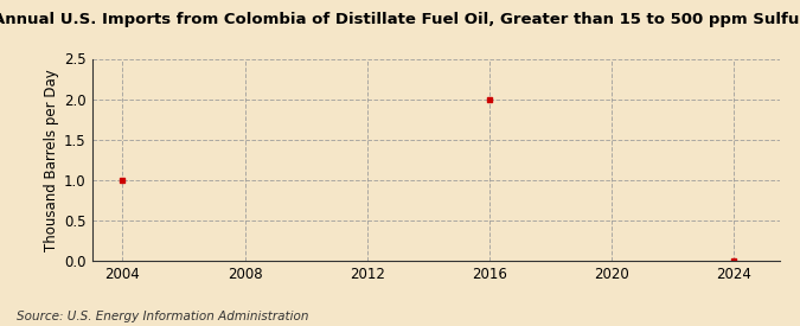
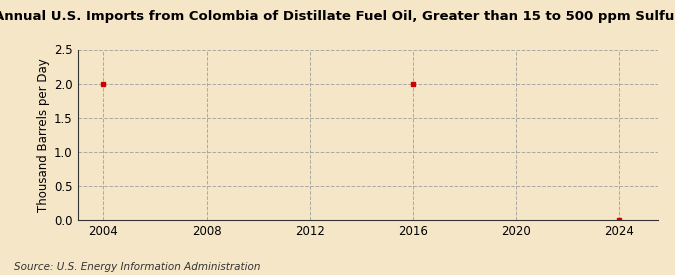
2004: 1 -> 2
